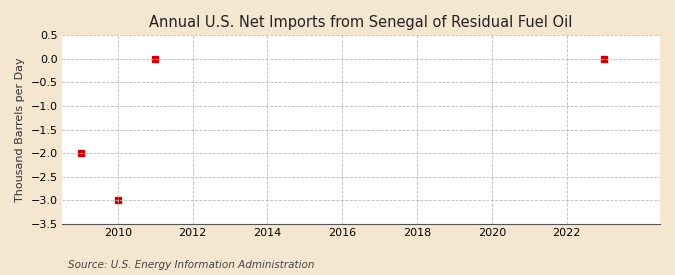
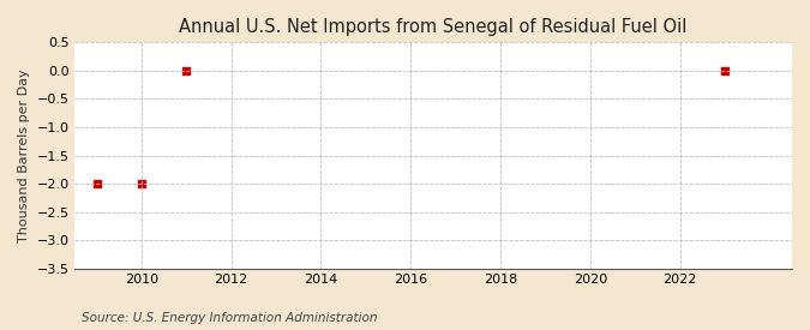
2010: -3 -> -2
